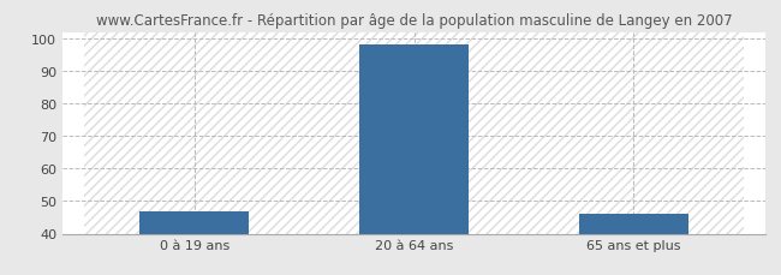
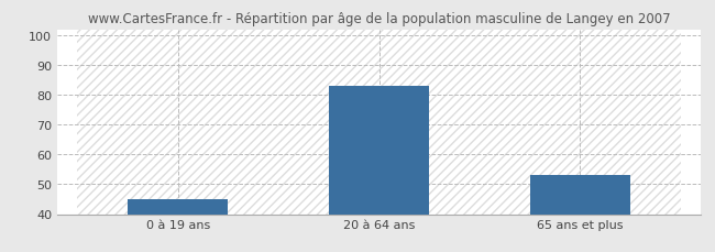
0 à 19 ans: 47 -> 45
20 à 64 ans: 98 -> 83
65 ans et plus: 46 -> 53
